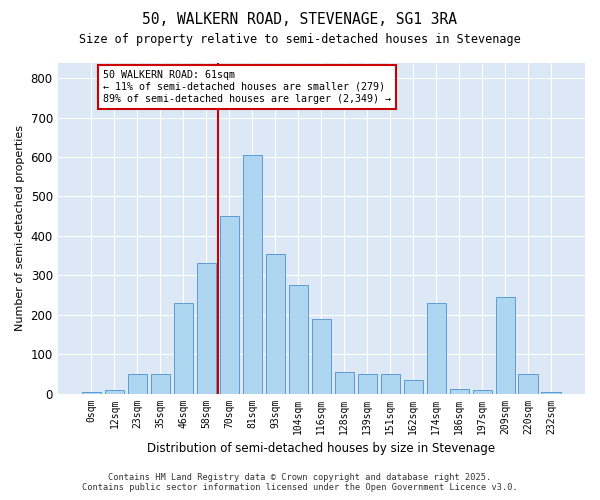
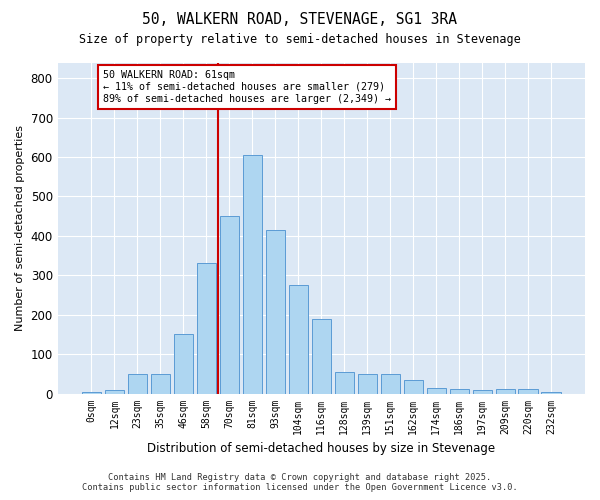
46sqm: 230 -> 150
93sqm: 355 -> 415
174sqm: 230 -> 15
209sqm: 245 -> 12
220sqm: 50 -> 12
